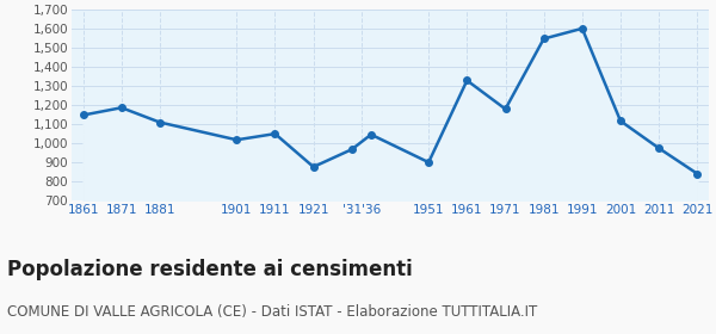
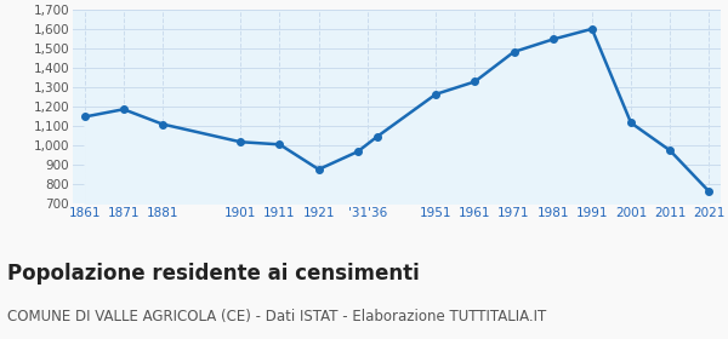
1911: 1,050 -> 1,000
1951: 900 -> 1,260
1971: 1,180 -> 1,480
2021: 840 -> 760
